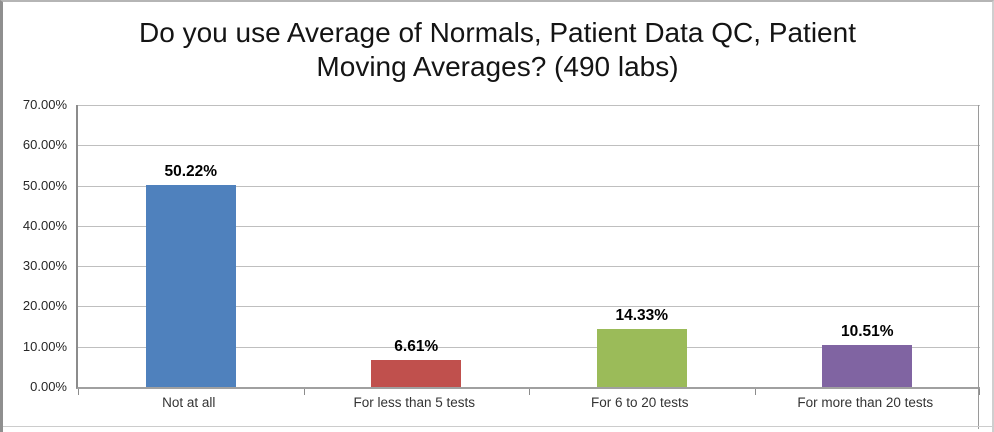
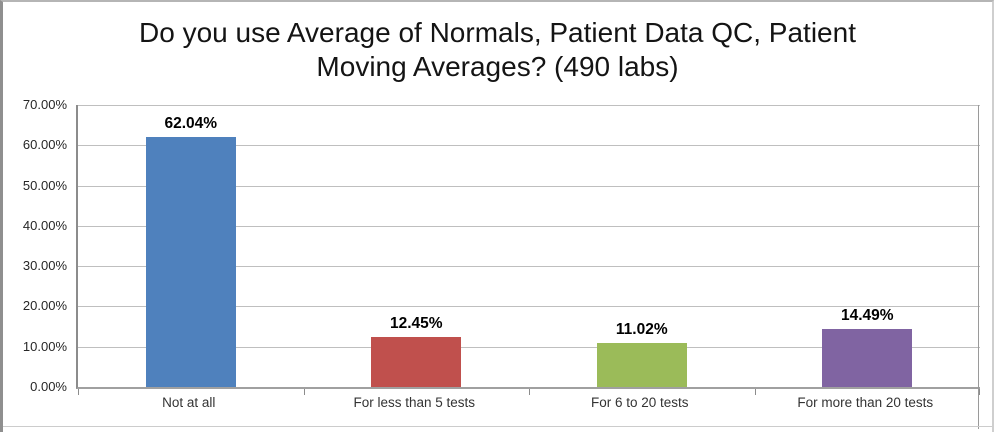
Not at all: 50.22% -> 62.04%
For less than 5 tests: 6.61% -> 12.45%
For 6 to 20 tests: 14.33% -> 11.02%
For more than 20 tests: 10.51% -> 14.49%
